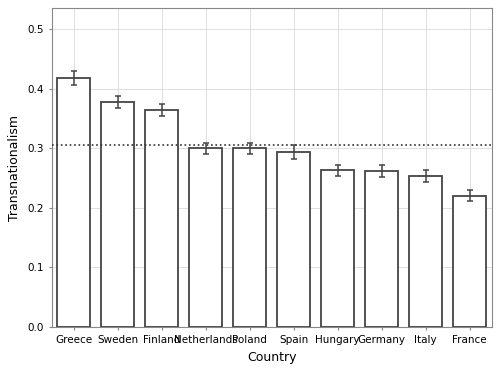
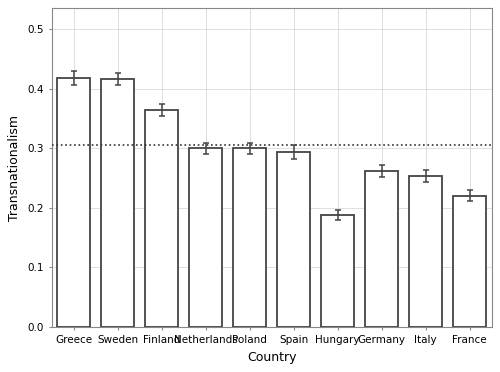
Sweden: 0.378 -> 0.416
Hungary: 0.263 -> 0.188
